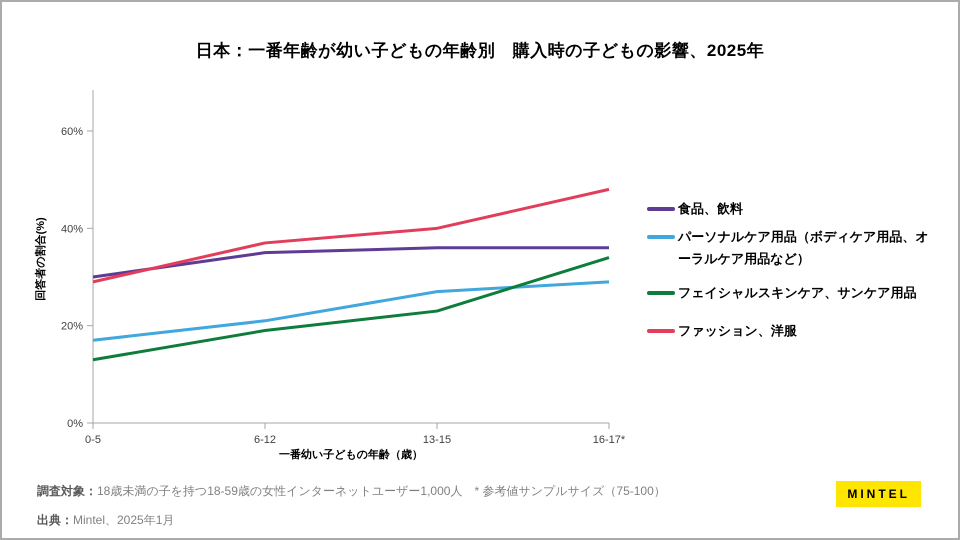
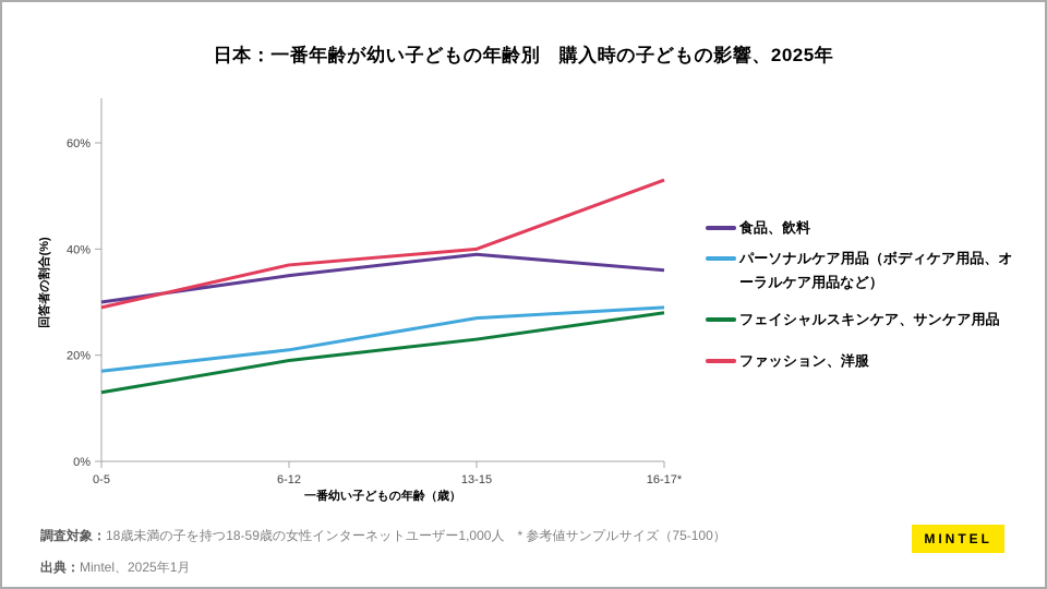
食品、飲料/13-15: 36% -> 39%
フェイシャルスキンケア、サンケア用品/16-17*: 34% -> 28%
ファッション、洋服/16-17*: 48% -> 53%
